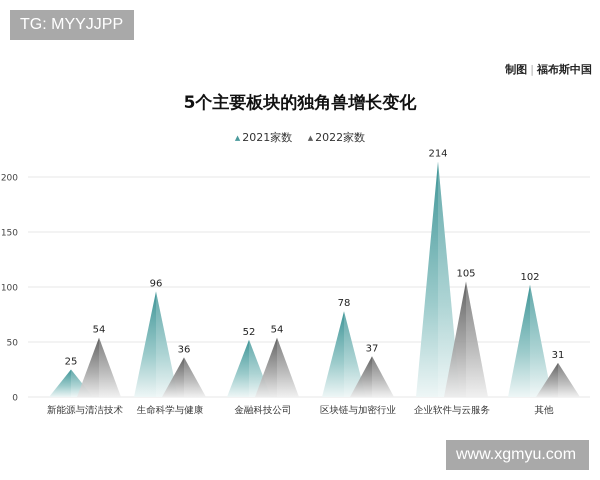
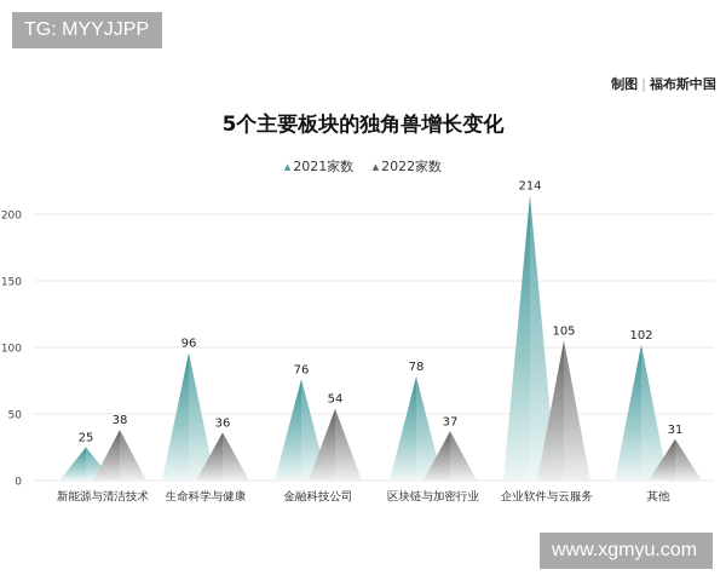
2022家数/新能源与清洁技术: 54 -> 38
2021家数/金融科技公司: 52 -> 76
